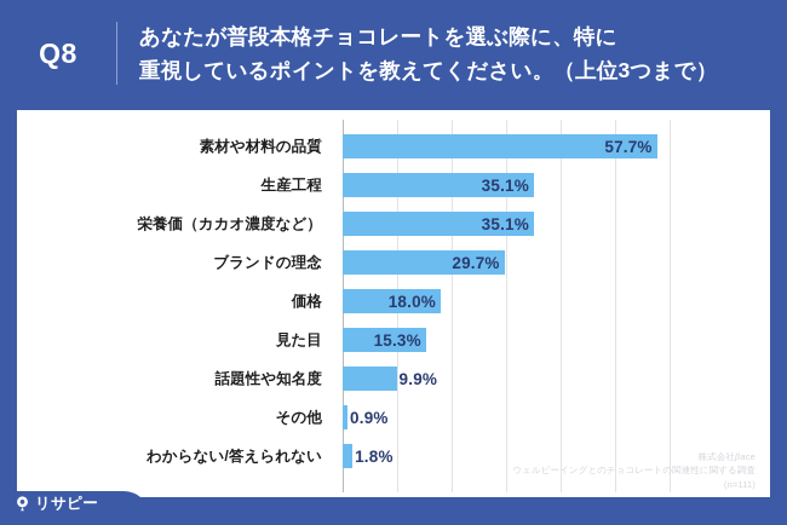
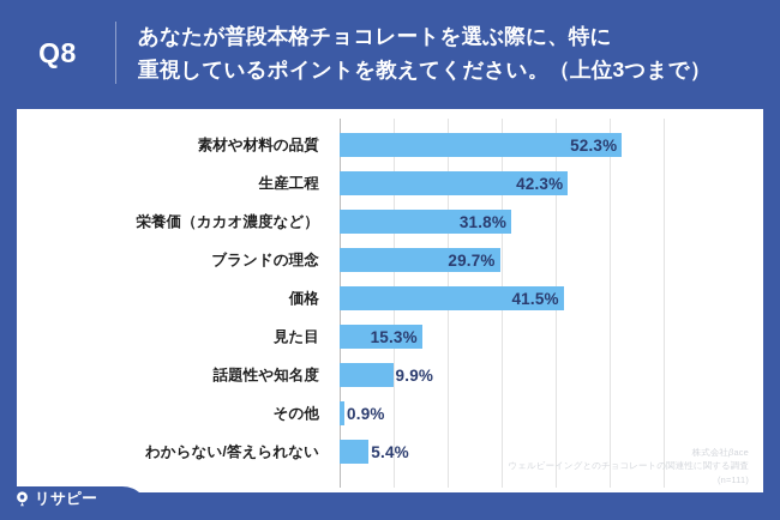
素材や材料の品質: 57.7% -> 52.3%
生産工程: 35.1% -> 42.3%
栄養価（カカオ濃度など）: 35.1% -> 31.8%
価格: 18.0% -> 41.5%
わからない/答えられない: 1.8% -> 5.4%
